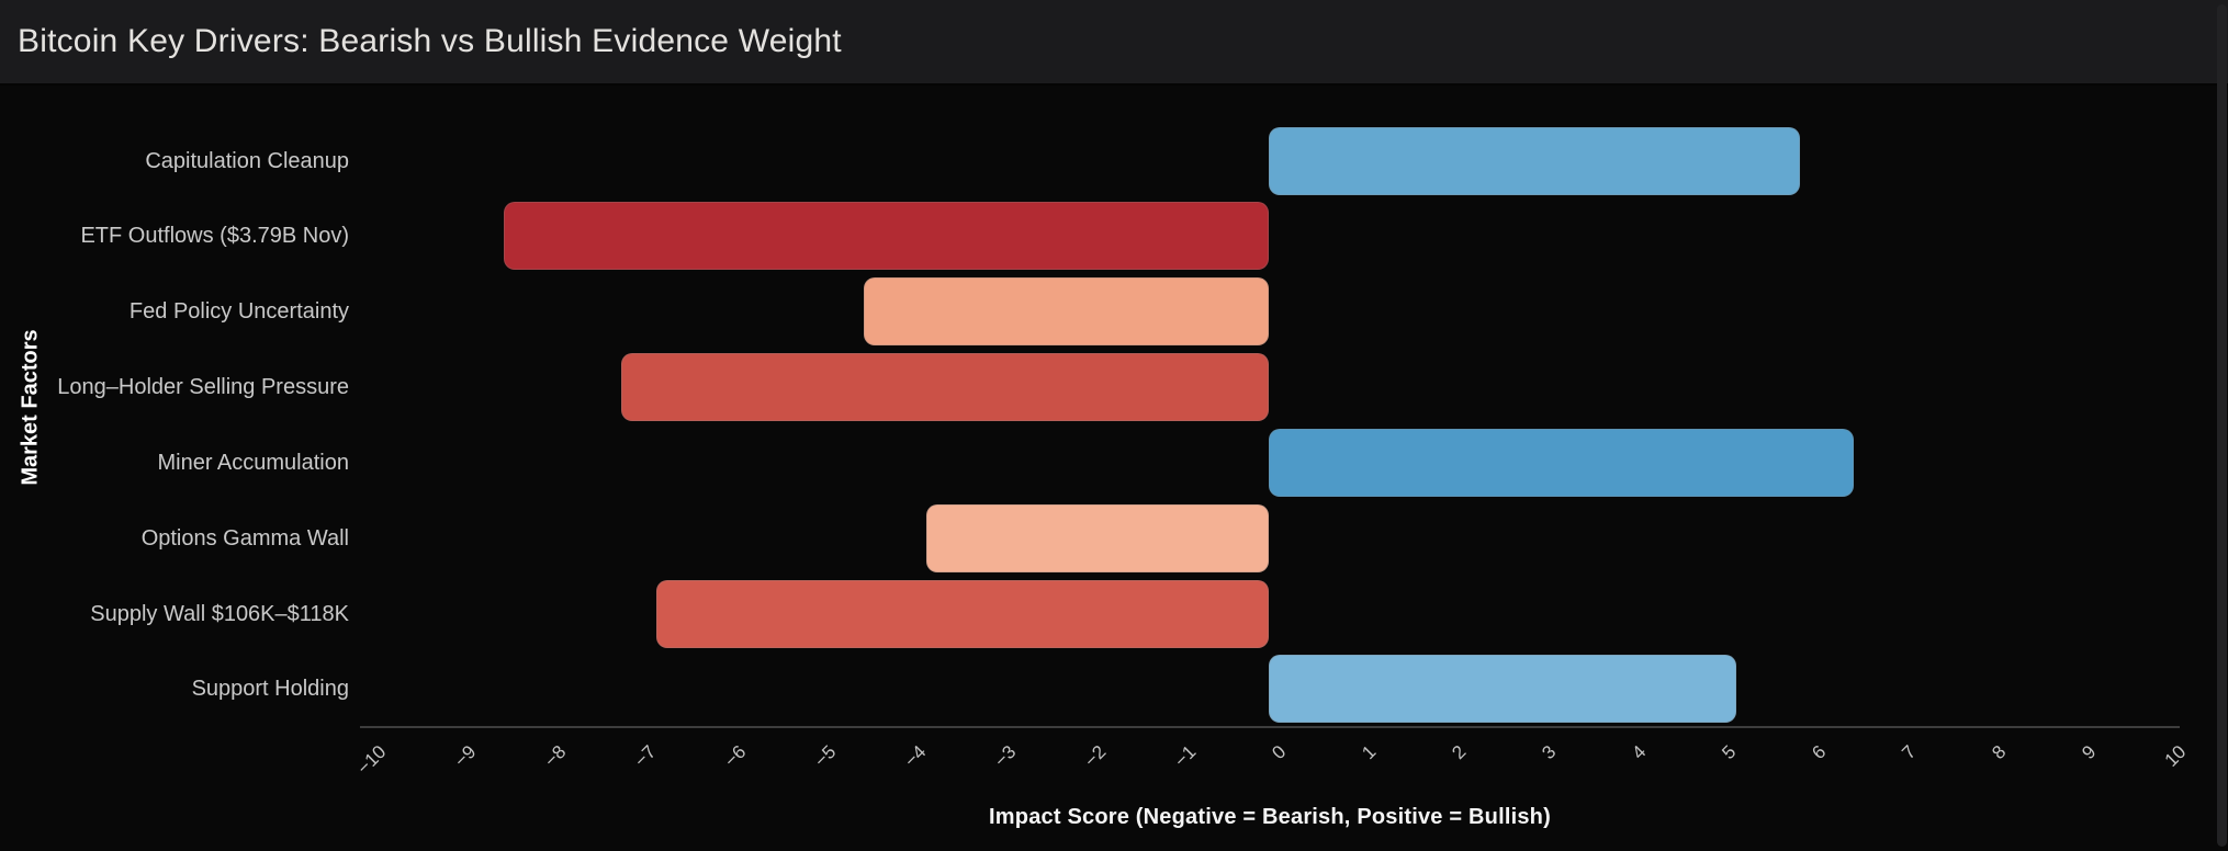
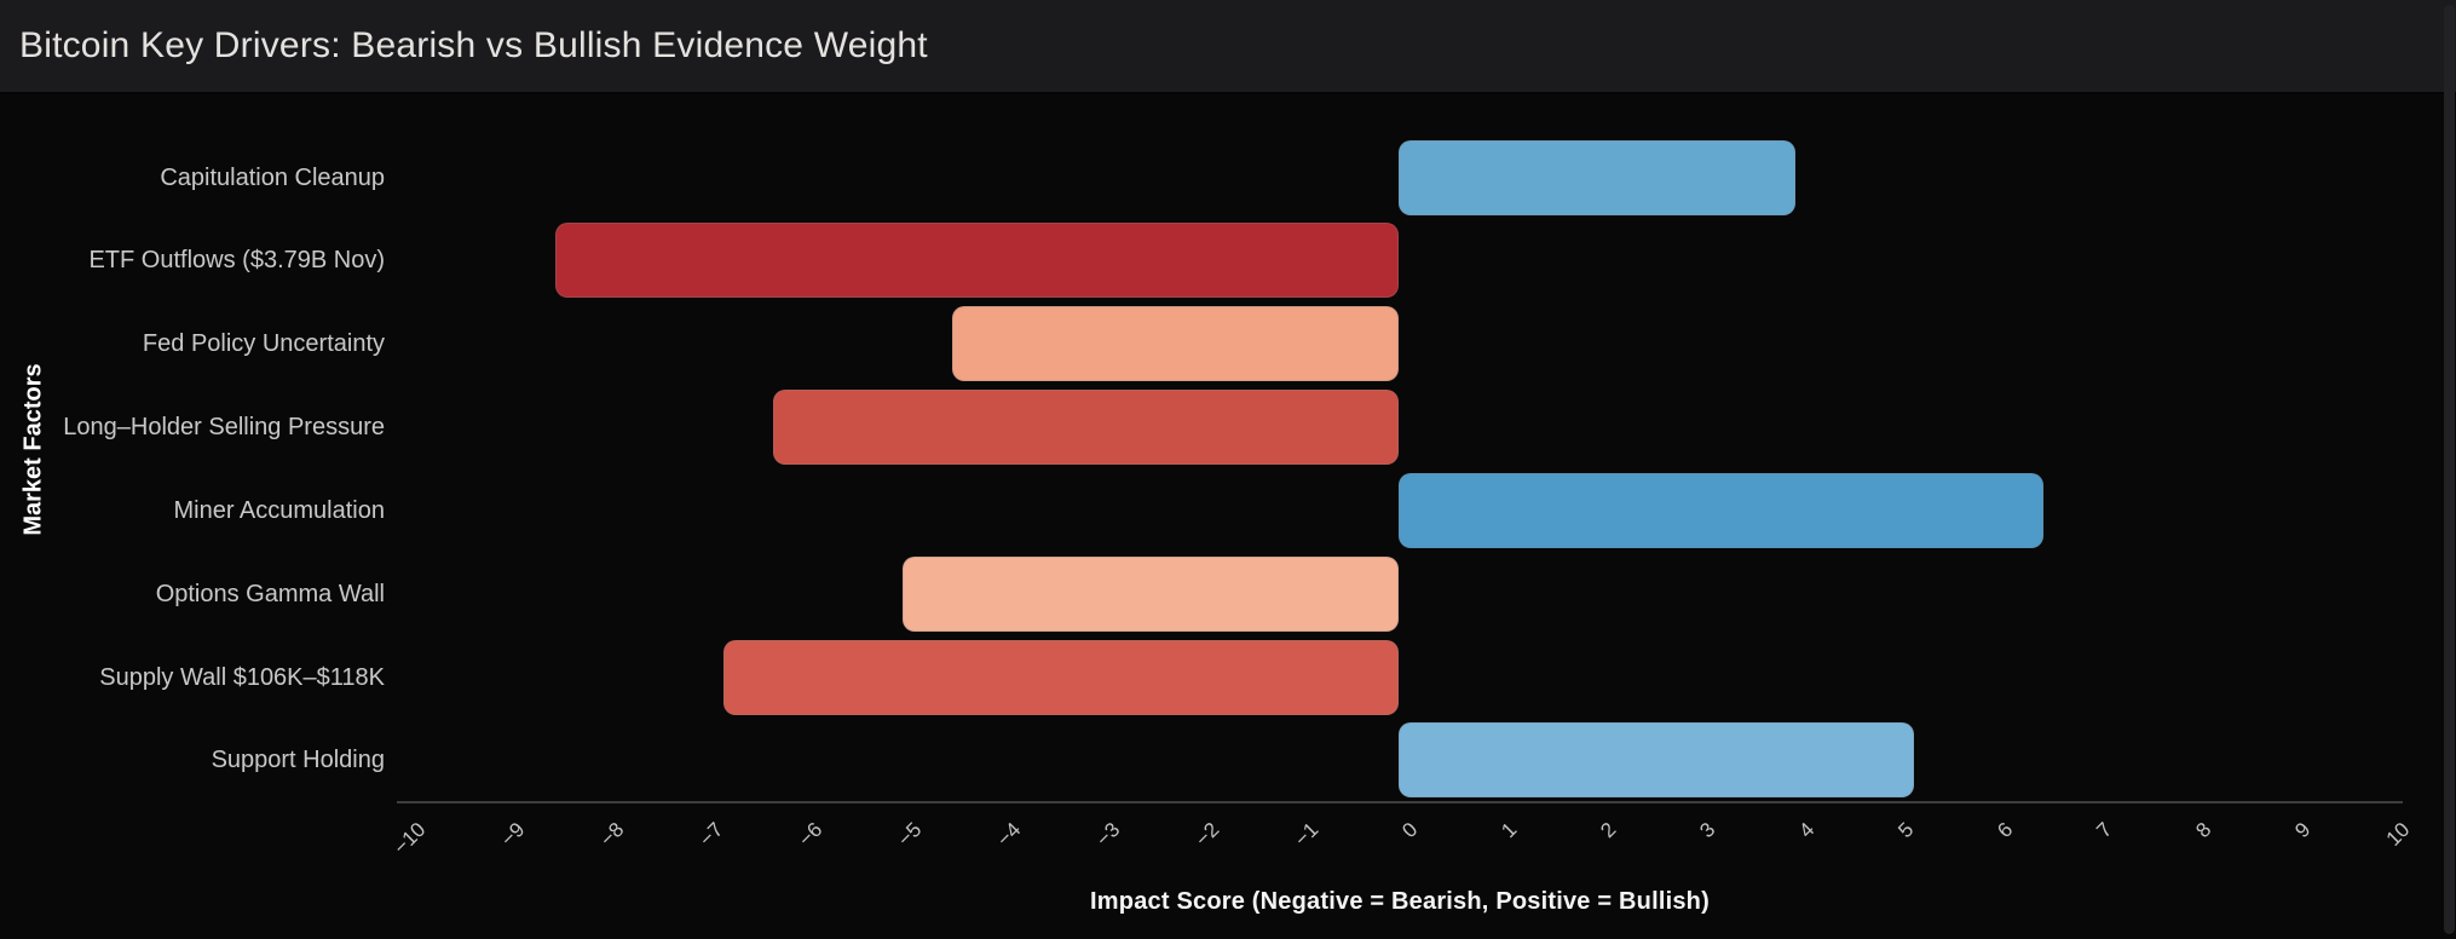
Capitulation Cleanup: 5.9 -> 4.0
Long–Holder Selling Pressure: -7.2 -> -6.3
Options Gamma Wall: -3.8 -> -5.0
